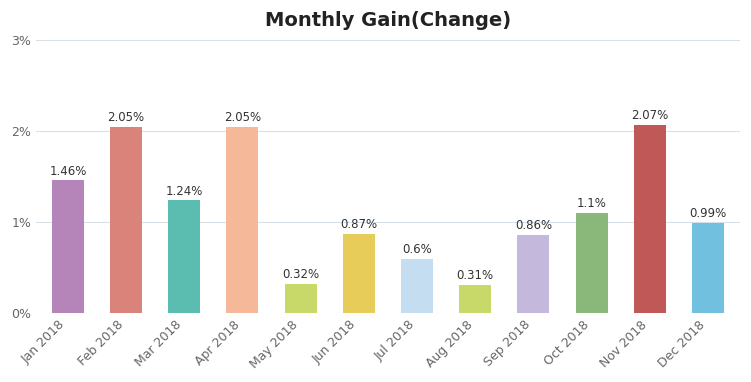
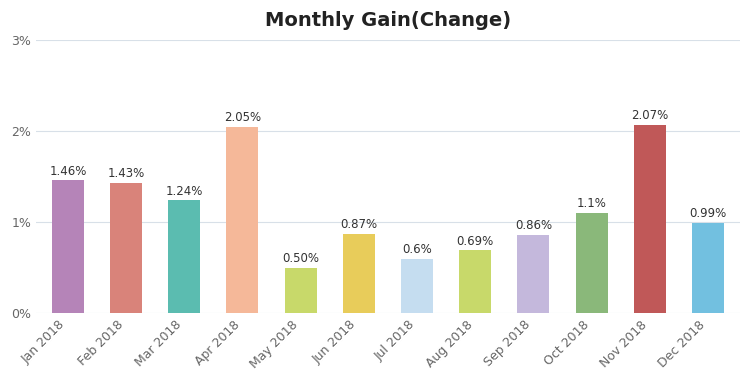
Feb 2018: 2.05% -> 1.43%
May 2018: 0.32% -> 0.50%
Aug 2018: 0.31% -> 0.69%
